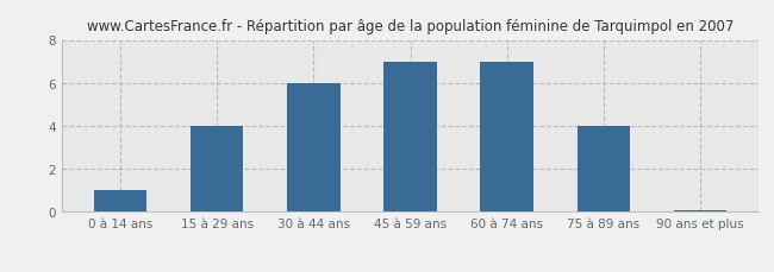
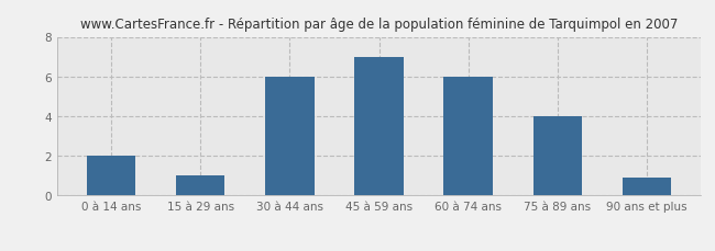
0 à 14 ans: 1.0 -> 2.0
15 à 29 ans: 4.0 -> 1.0
60 à 74 ans: 7.0 -> 6.0
90 ans et plus: 0.1 -> 0.9
